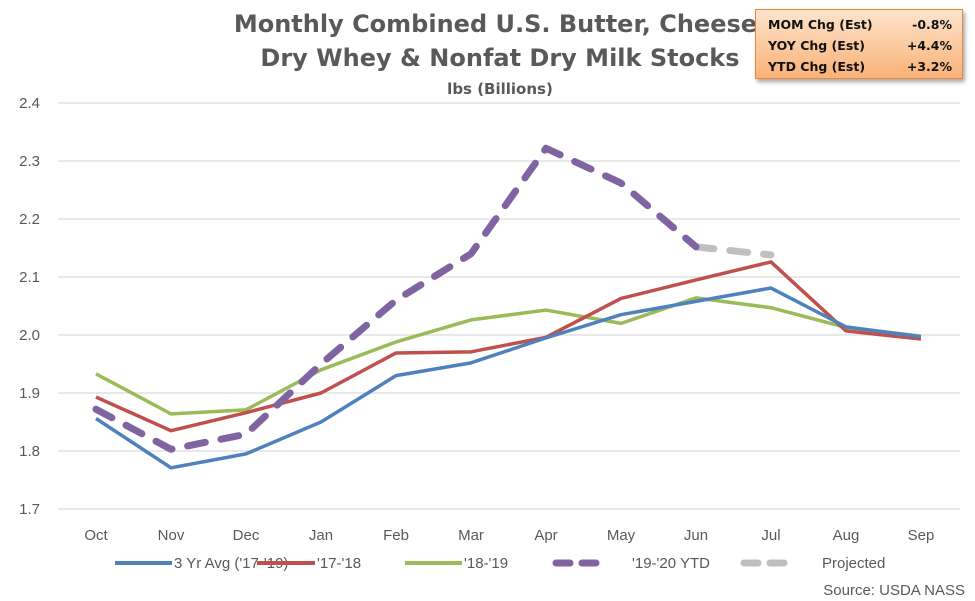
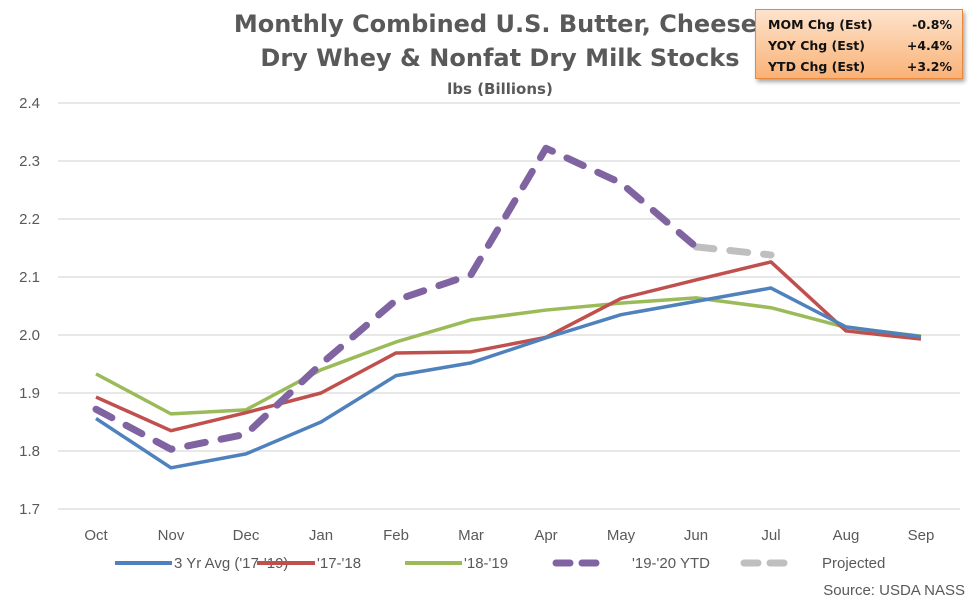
'19-'20 YTD/Mar: 2.14 -> 2.10
'18-'19/May: 2.02 -> 2.06
